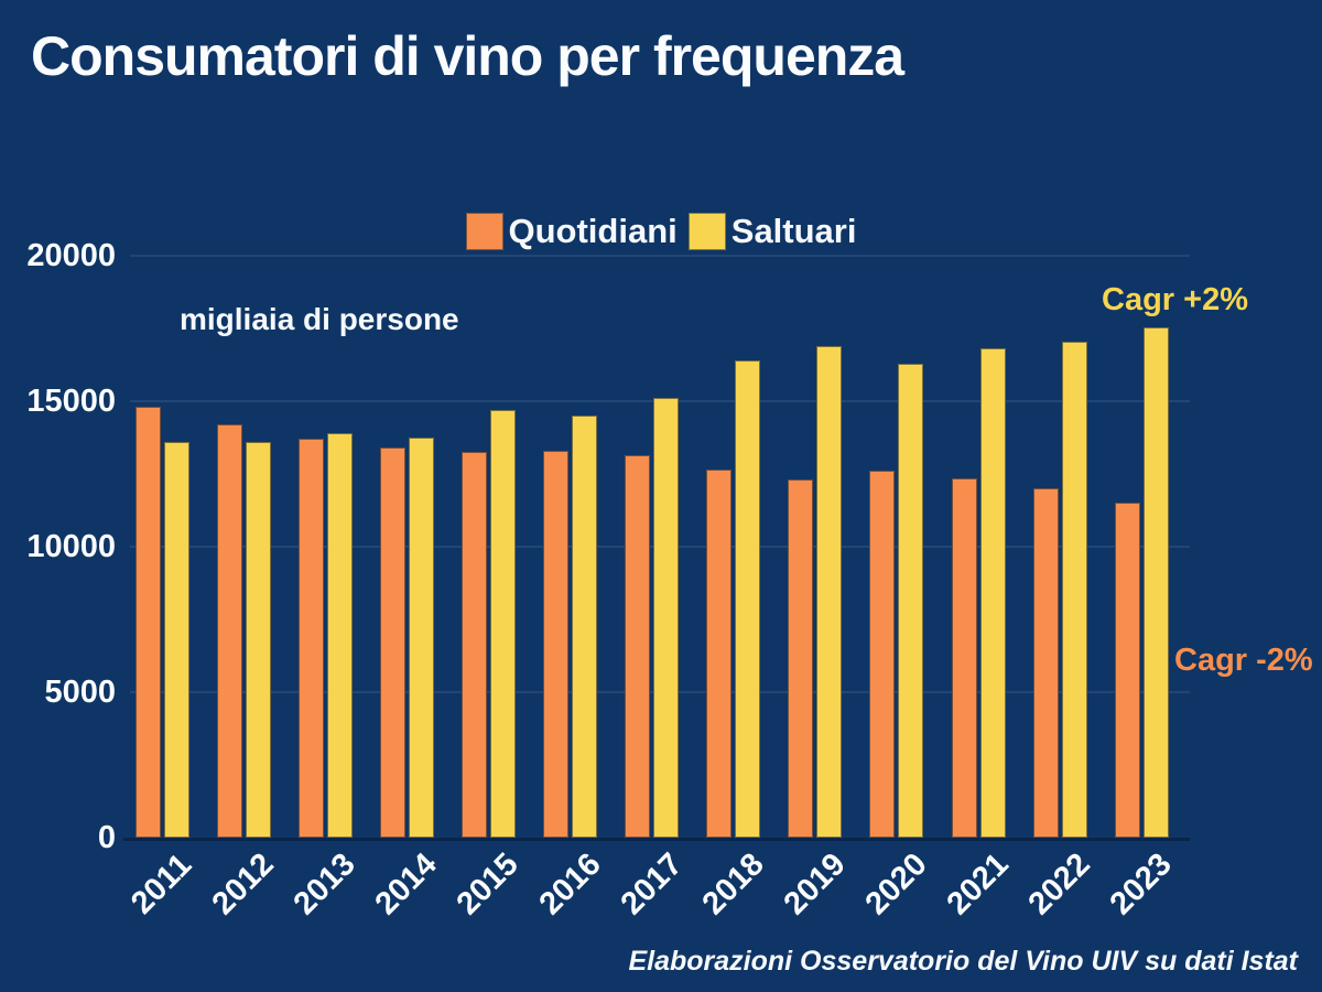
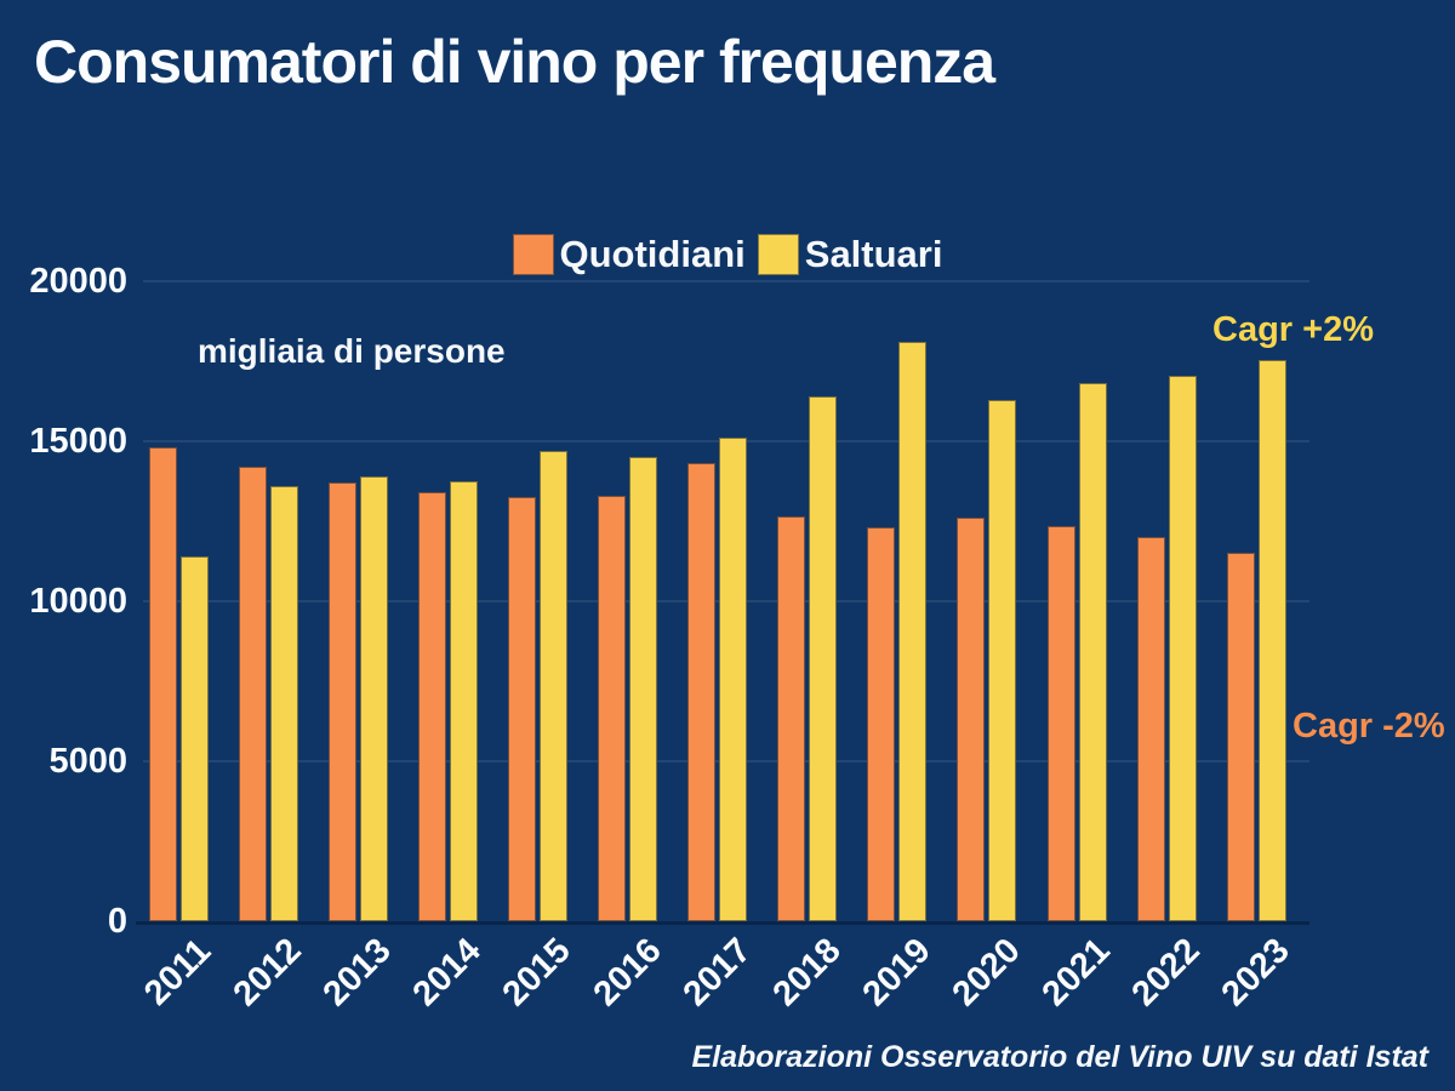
Saltuari/2011: 13600 -> 11400
Quotidiani/2017: 13200 -> 14300
Saltuari/2019: 16900 -> 18100
